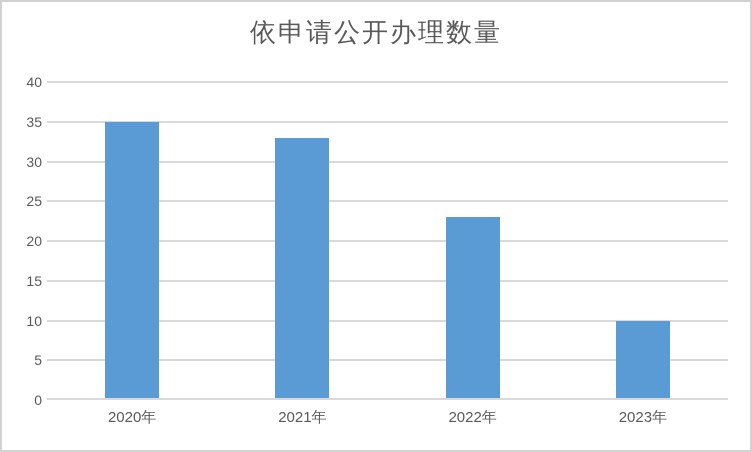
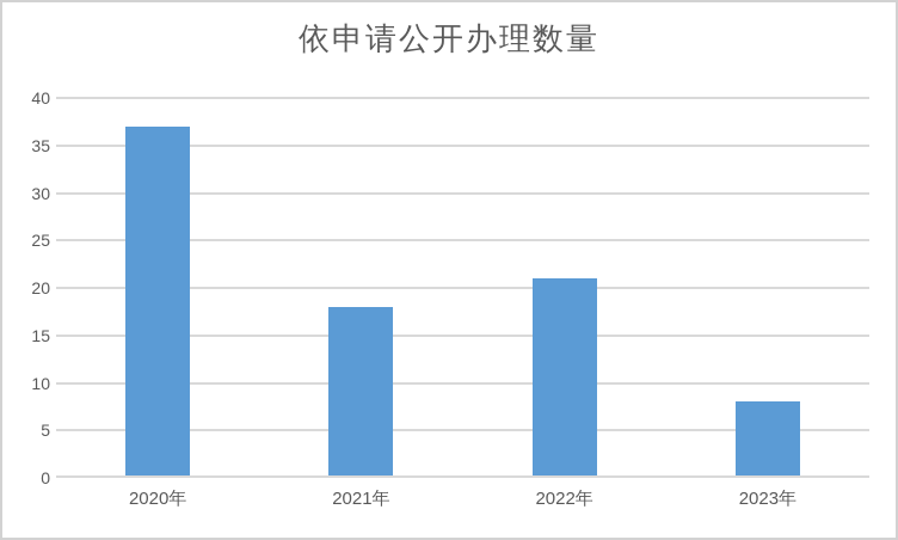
2020年: 35 -> 37
2021年: 33 -> 18
2022年: 23 -> 21
2023年: 10 -> 8
